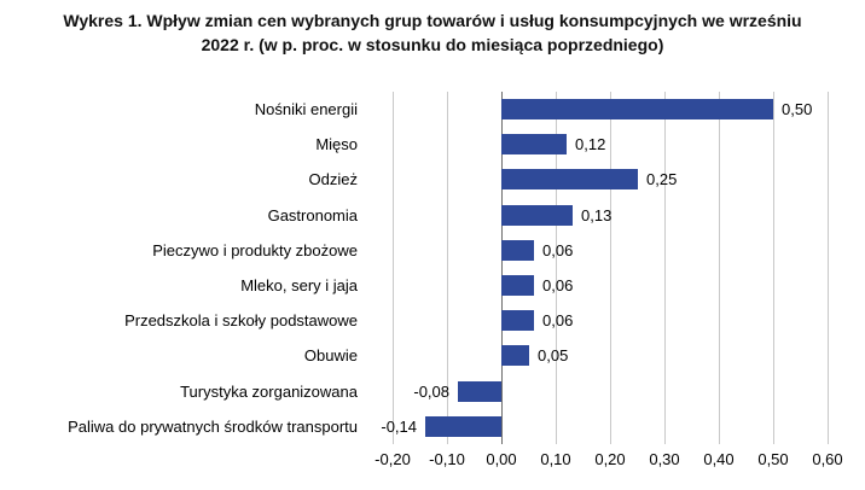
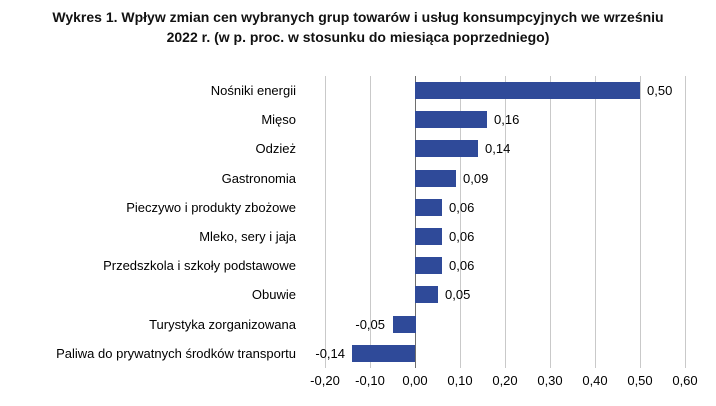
Mięso: 0,12 -> 0,16
Odzież: 0,25 -> 0,14
Gastronomia: 0,13 -> 0,09
Turystyka zorganizowana: -0,08 -> -0,05
